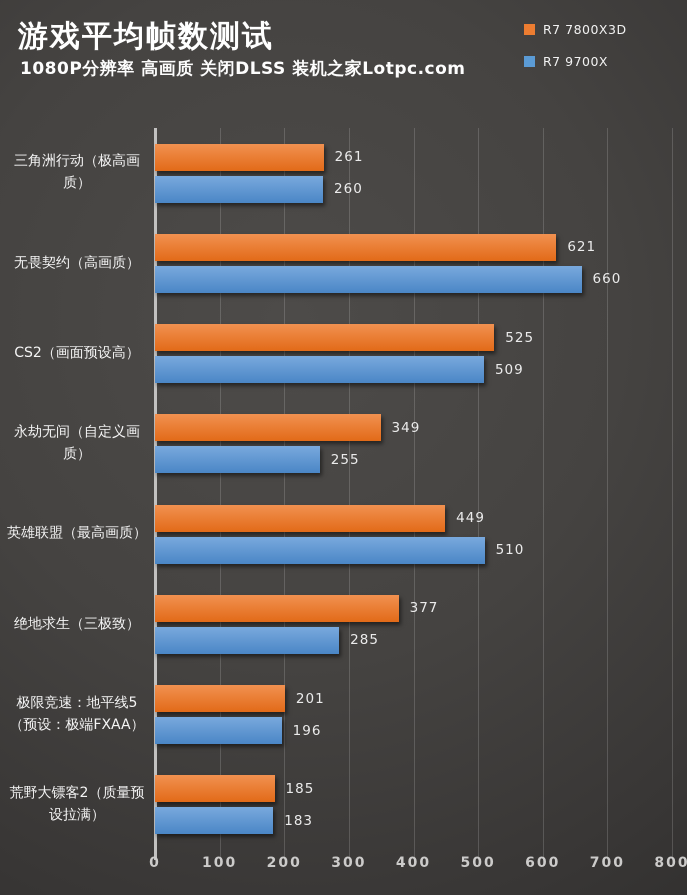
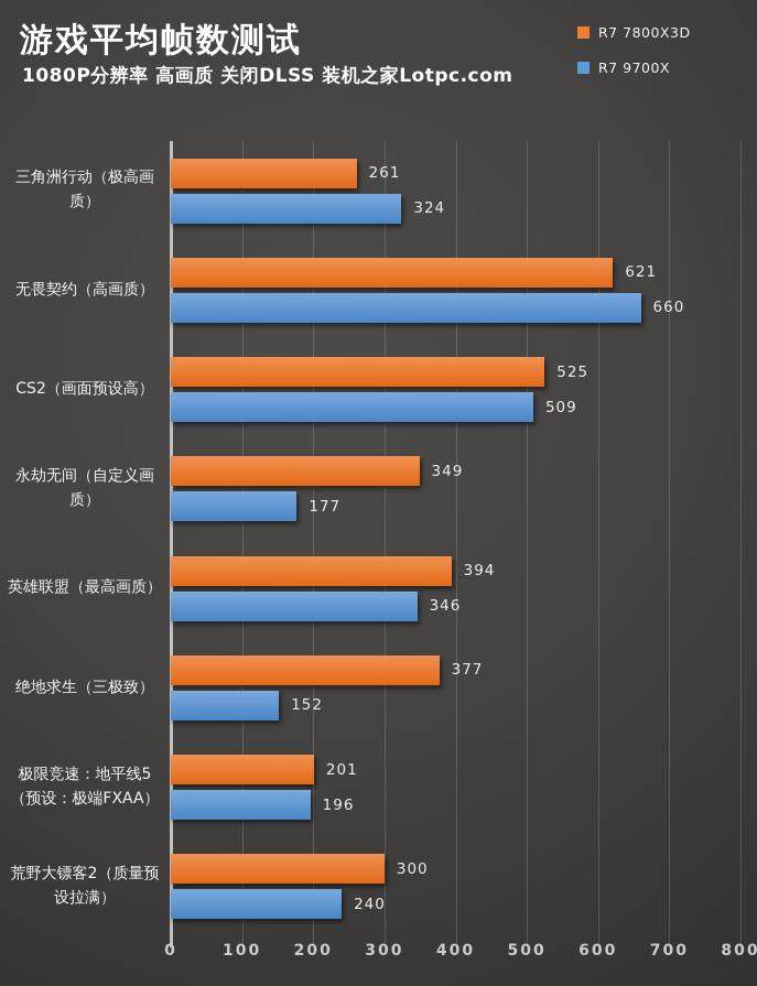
R7 9700X/三角洲行动（极高画质）: 260 -> 324
R7 9700X/永劫无间（自定义画质）: 255 -> 177
R7 7800X3D/英雄联盟（最高画质）: 449 -> 394
R7 9700X/英雄联盟（最高画质）: 510 -> 346
R7 9700X/绝地求生（三极致）: 285 -> 152
R7 7800X3D/荒野大镖客2（质量预设拉满）: 185 -> 300
R7 9700X/荒野大镖客2（质量预设拉满）: 183 -> 240
